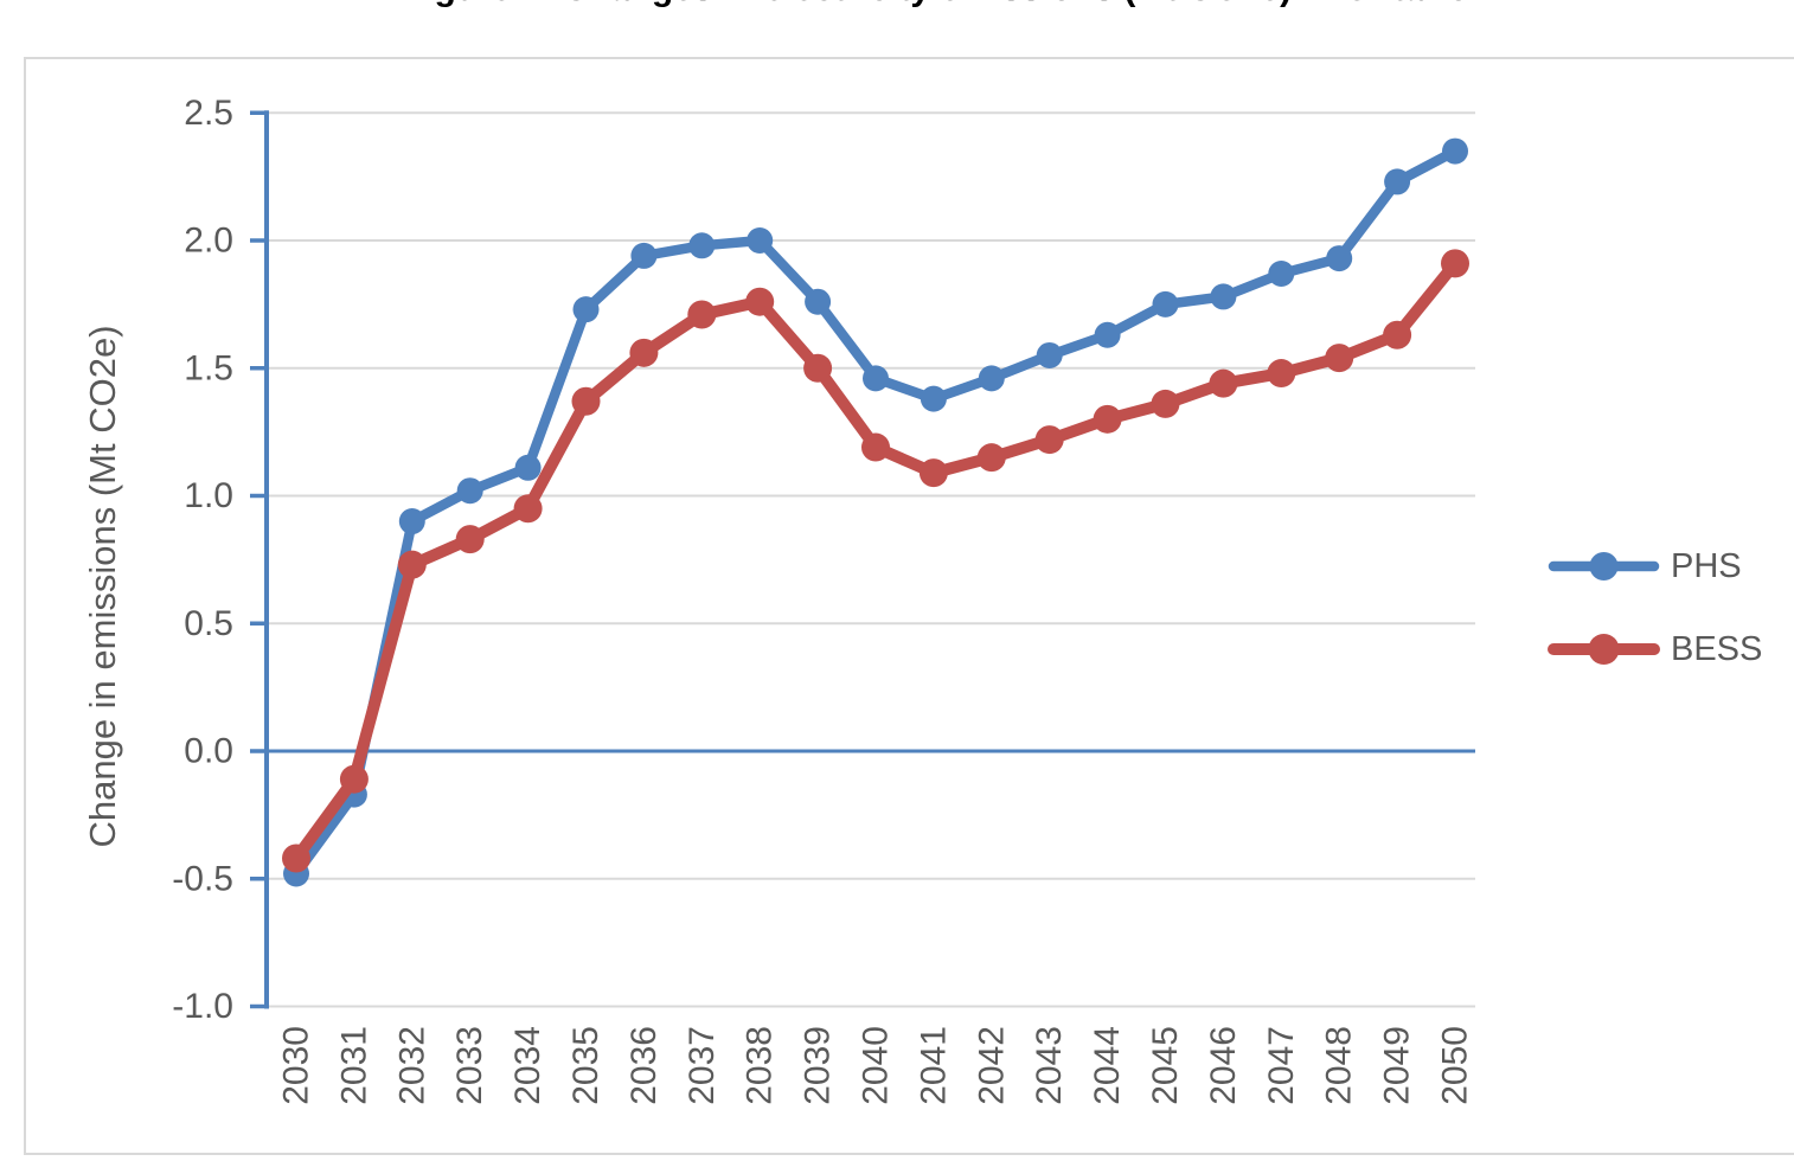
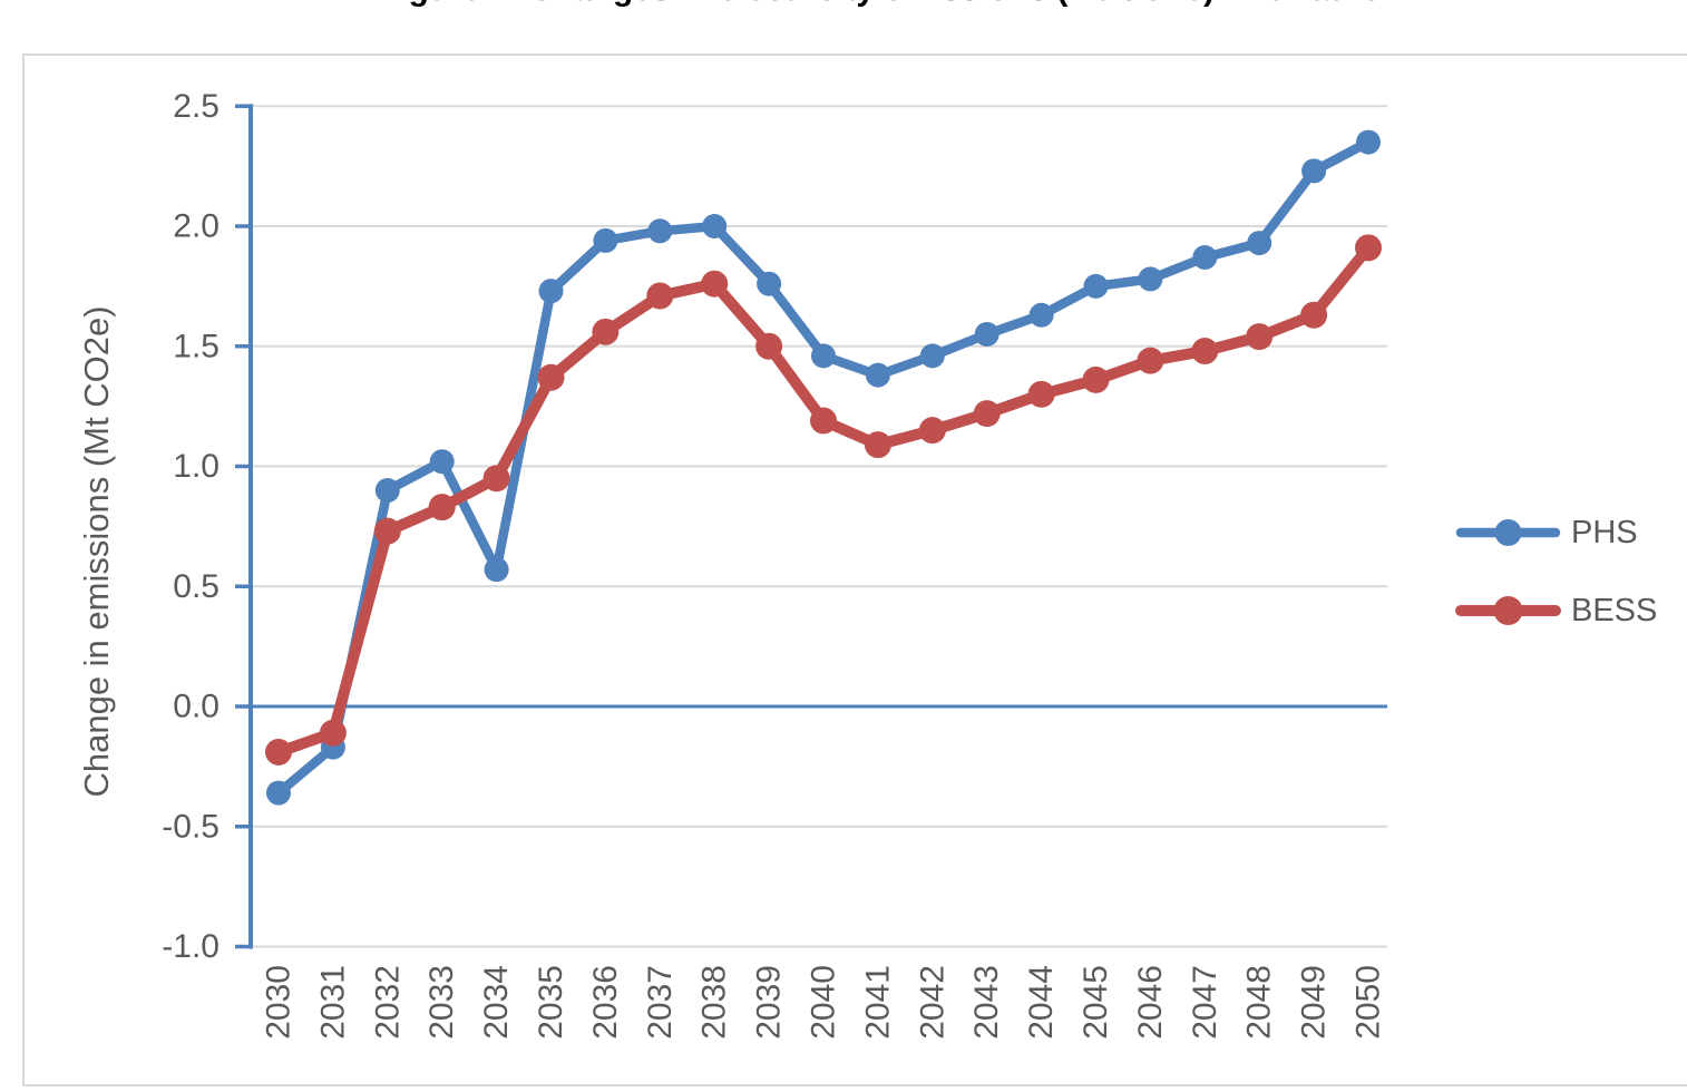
PHS/2030: -0.48 -> -0.36
BESS/2030: -0.42 -> -0.19
PHS/2034: 1.11 -> 0.57
